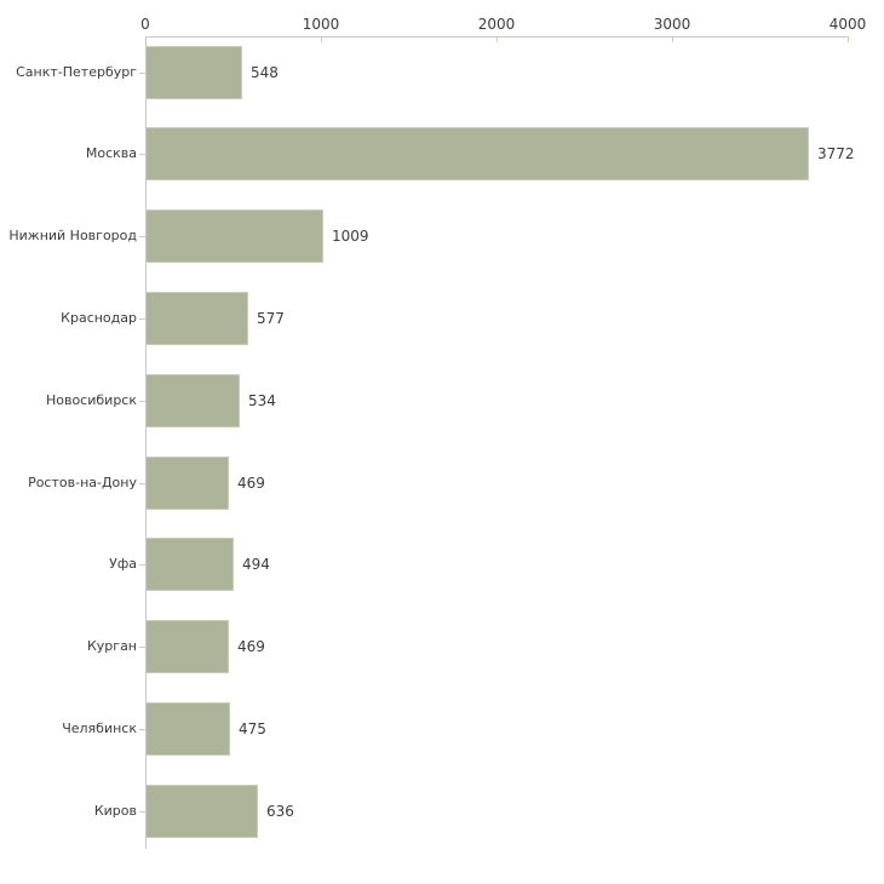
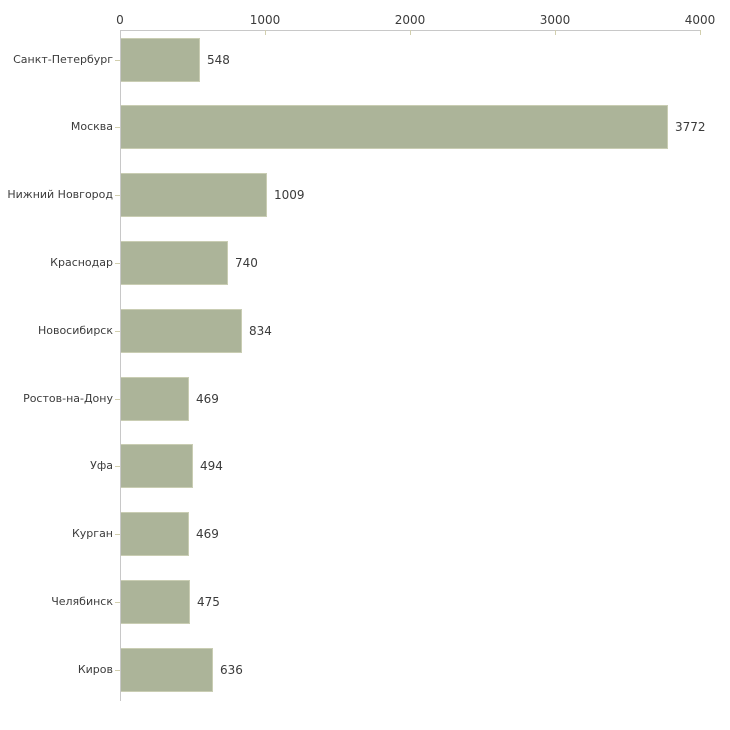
Краснодар: 577 -> 740
Новосибирск: 534 -> 834
